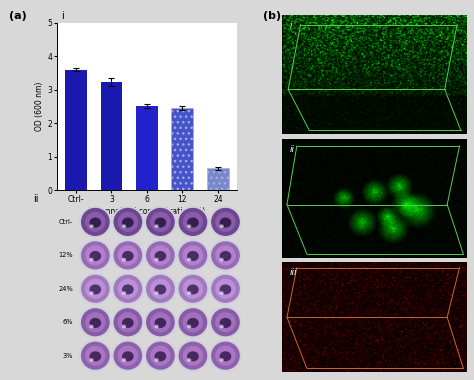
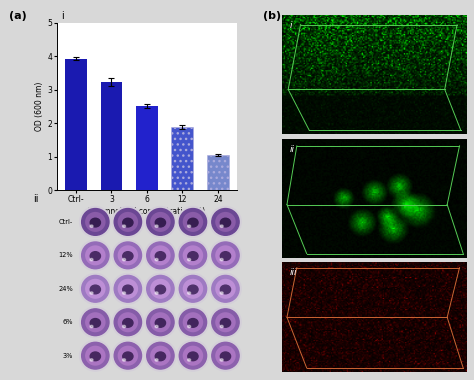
Ctrl-: 3.60 -> 3.93
12: 2.45 -> 1.88
24: 0.65 -> 1.05
